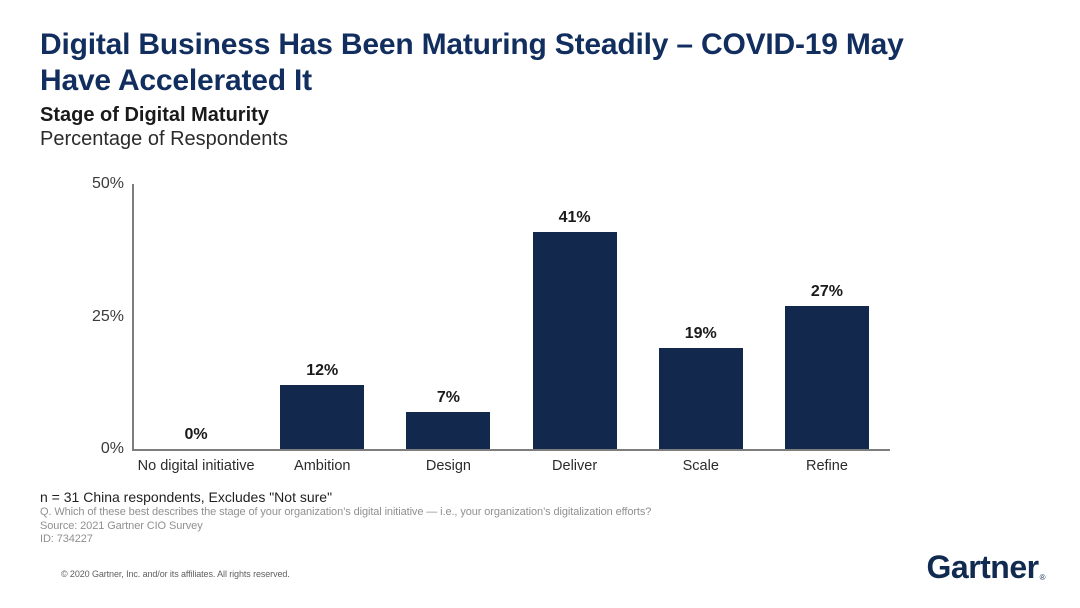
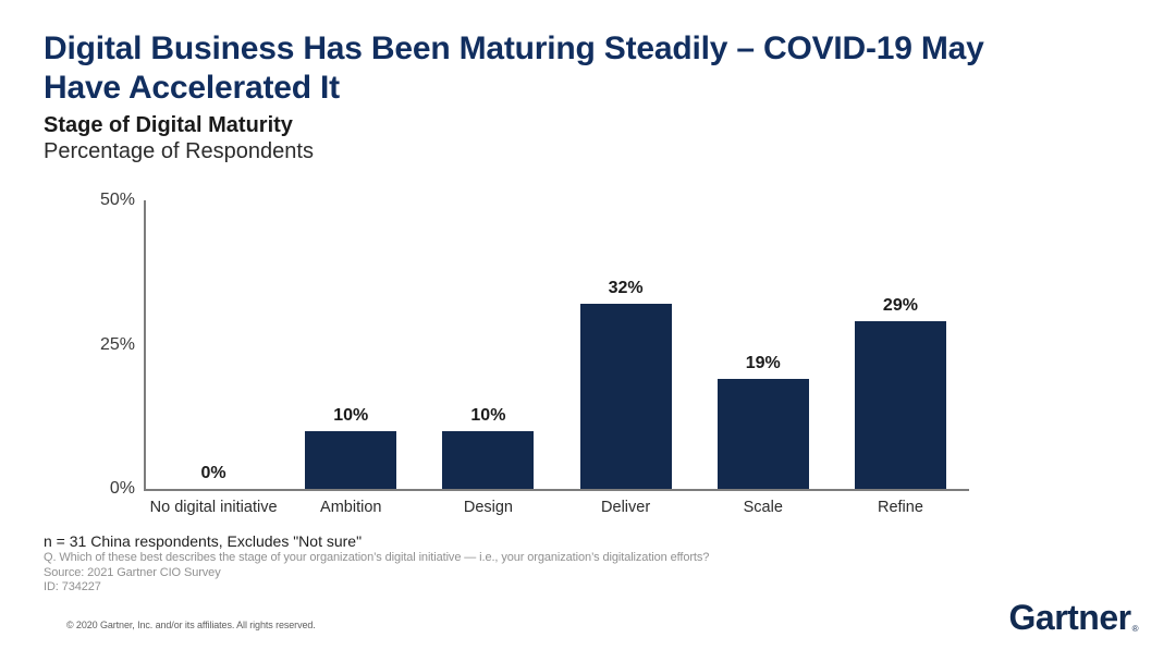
Ambition: 12% -> 10%
Design: 7% -> 10%
Deliver: 41% -> 32%
Refine: 27% -> 29%
